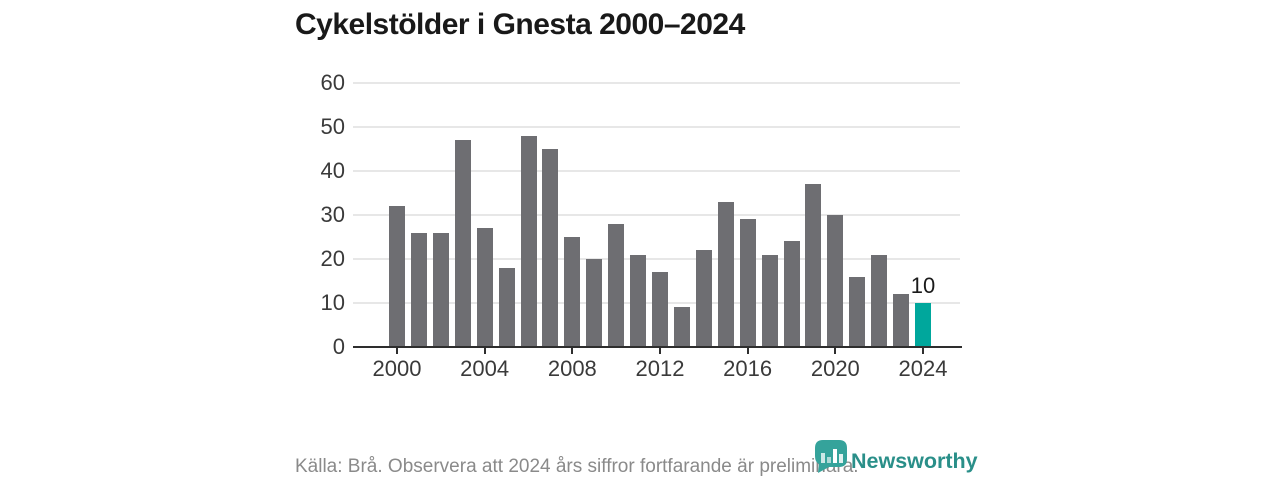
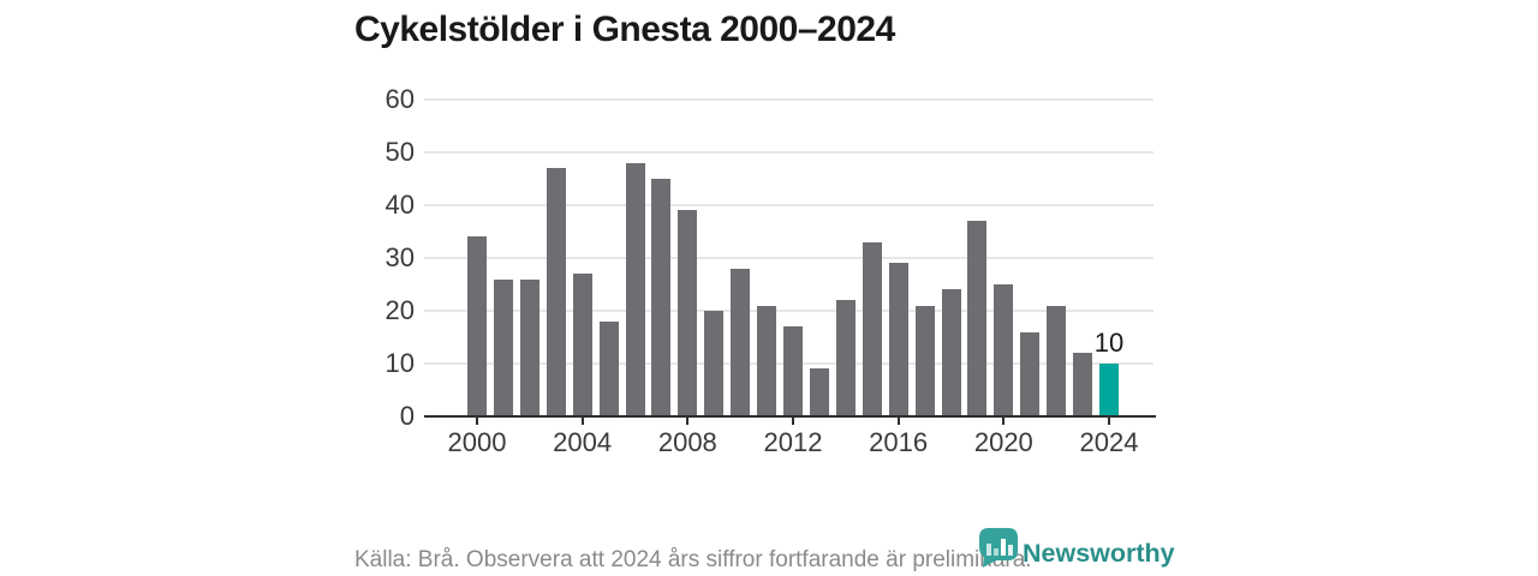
2000: 32 -> 34
2008: 25 -> 39
2020: 30 -> 25
